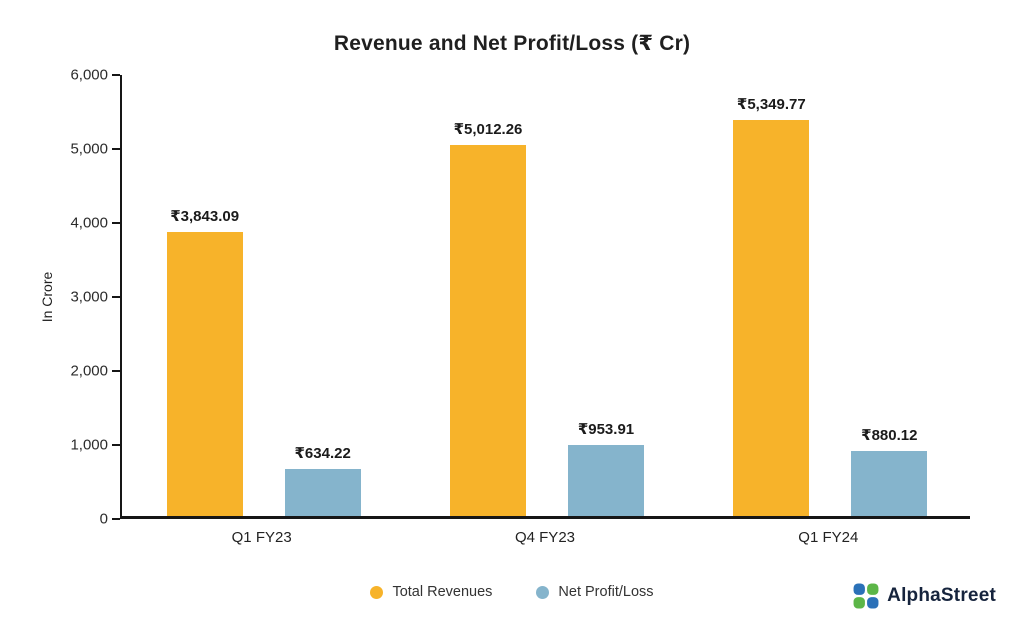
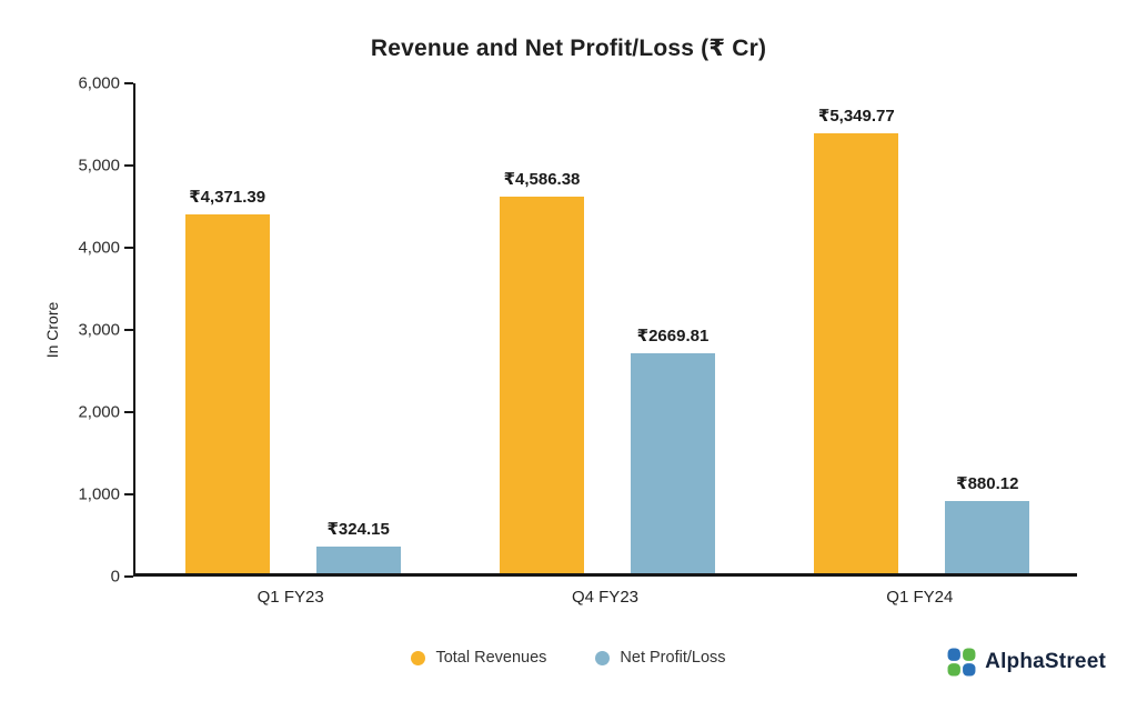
Total Revenues/Q1 FY23: 3,843.09 -> 4,371.39
Net Profit/Loss/Q1 FY23: 634.22 -> 324.15
Total Revenues/Q4 FY23: 5,012.26 -> 4,586.38
Net Profit/Loss/Q4 FY23: 953.91 -> 2669.81
